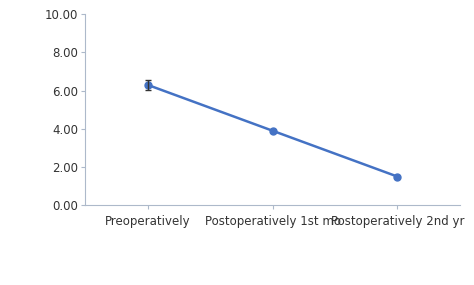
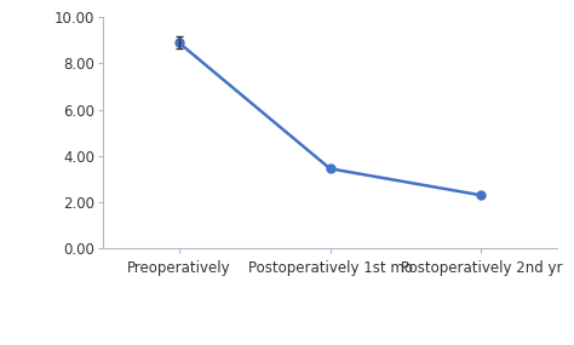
Preoperatively: 6.3 -> 8.9
Postoperatively 1st mo: 3.9 -> 3.5
Postoperatively 2nd yr: 1.5 -> 2.3
